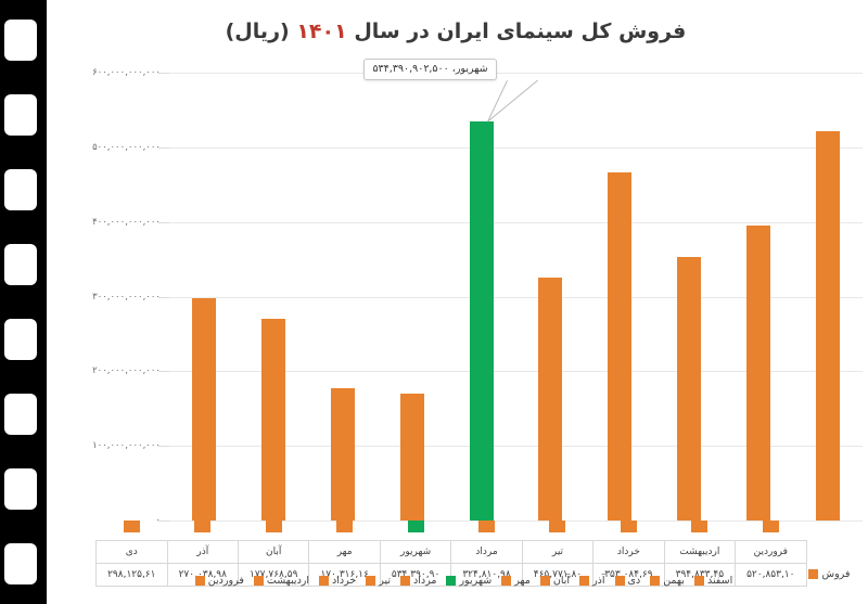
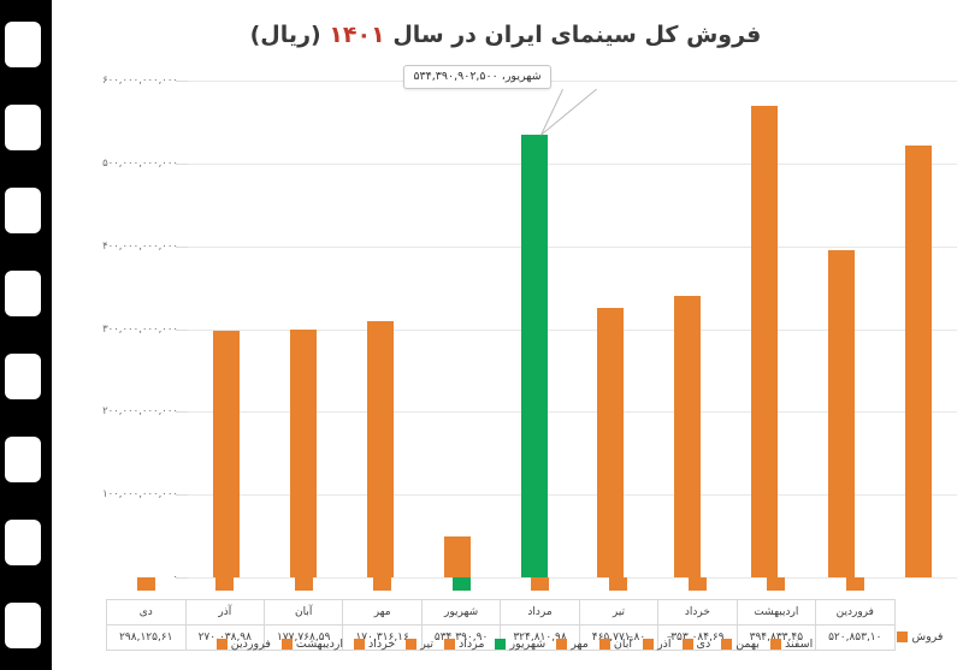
خرداد: 350000000000 -> 570000000000
تیر: 470000000000 -> 340000000000
مهر: 170000000000 -> 50000000000
آبان: 180000000000 -> 310000000000
آذر: 270000000000 -> 300000000000
